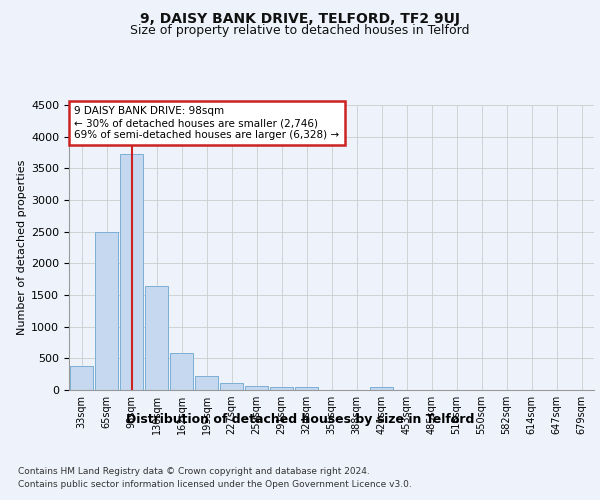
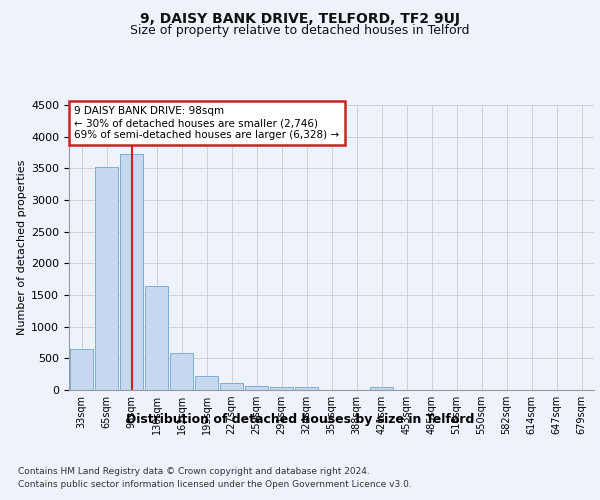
33sqm: 380 -> 640
65sqm: 2500 -> 3520
